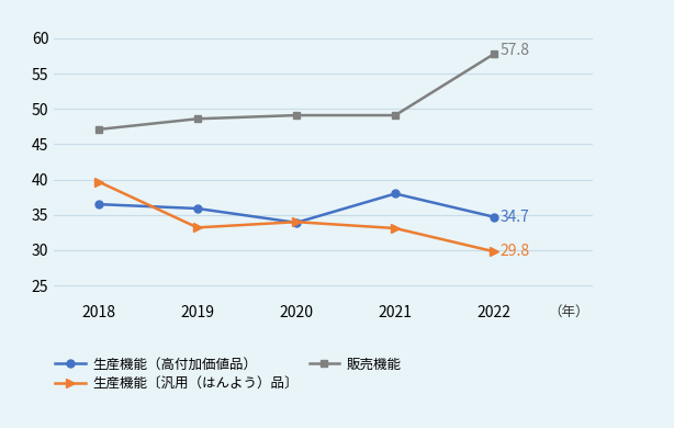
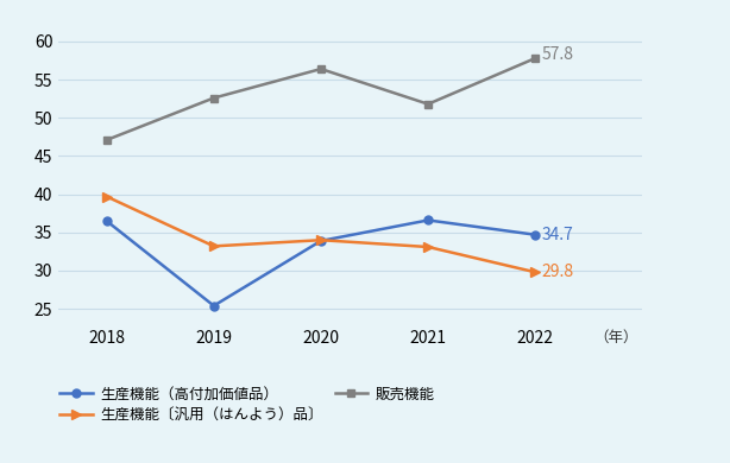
生産機能（高付加価値品）/2019: 35.9 -> 25.4
販売機能/2019: 48.6 -> 52.6
販売機能/2020: 49.1 -> 56.4
生産機能（高付加価値品）/2021: 38.0 -> 36.6
販売機能/2021: 49.1 -> 51.8
